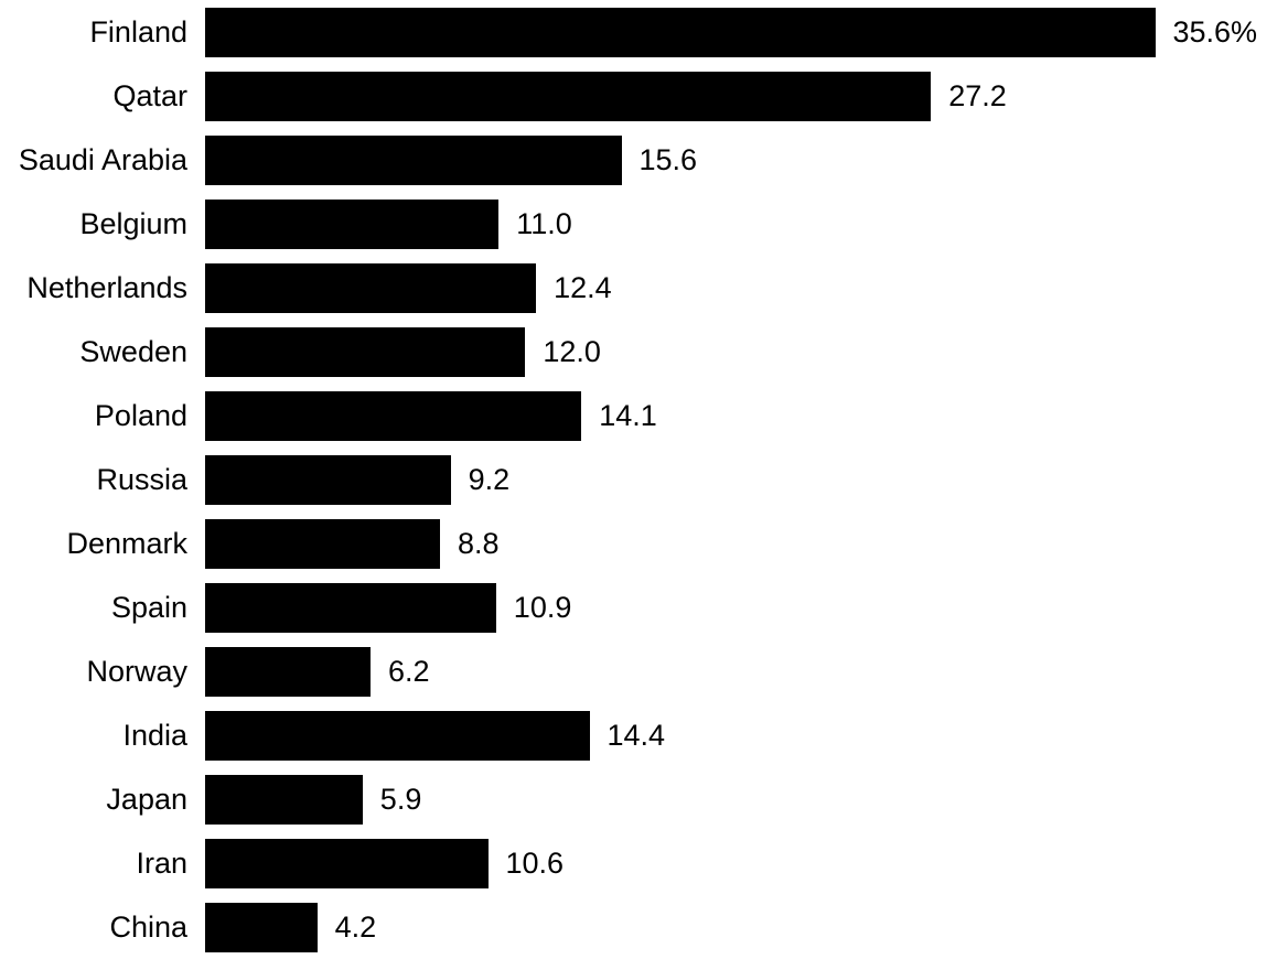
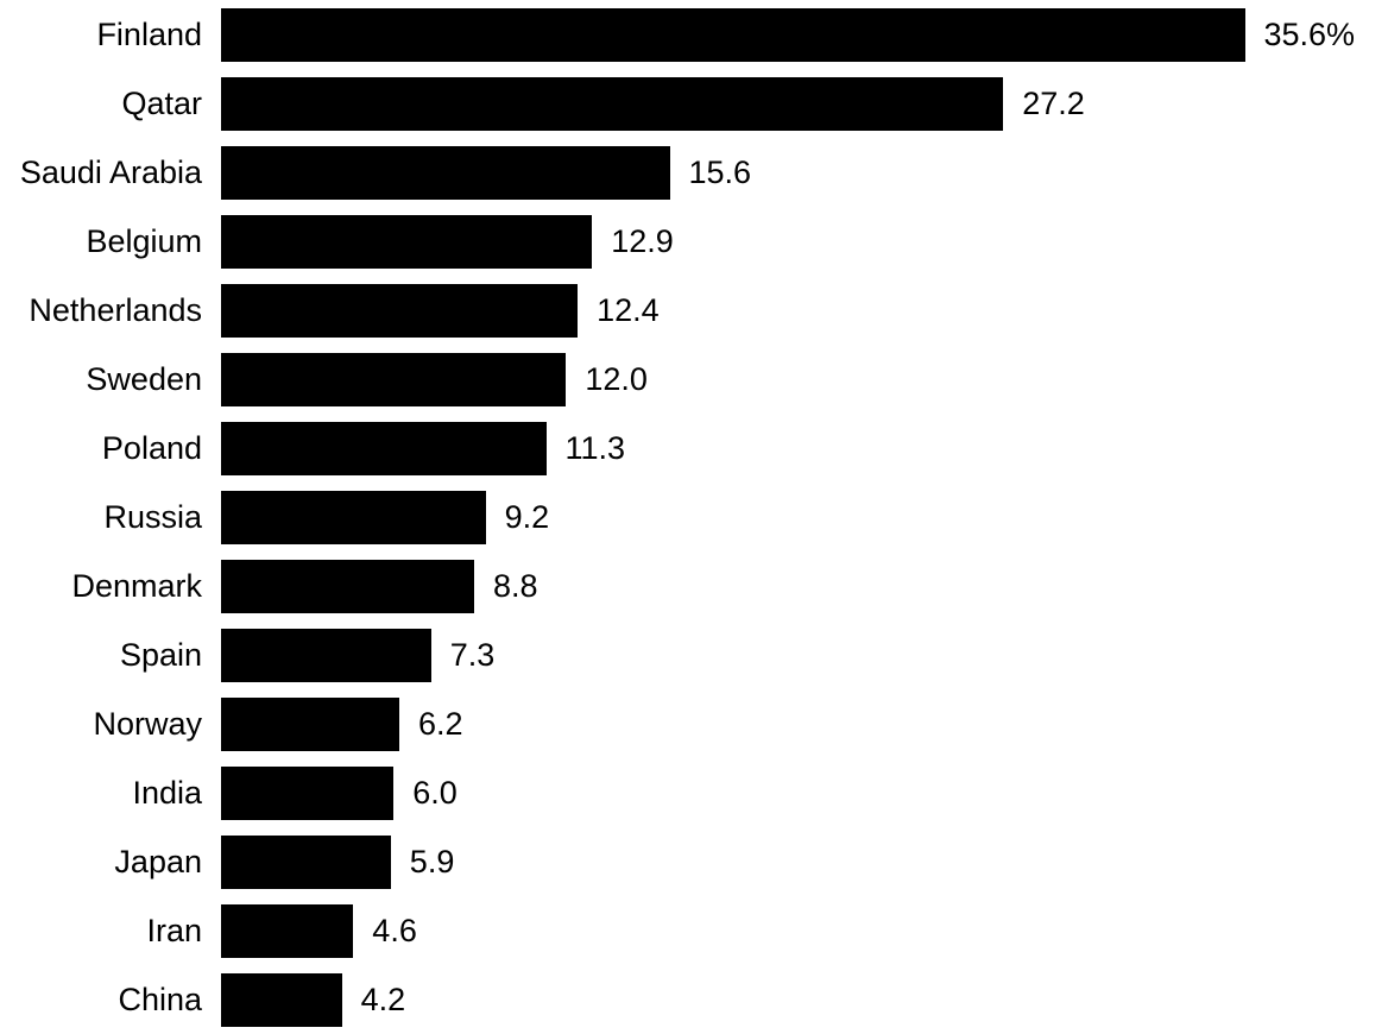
Belgium: 11.0 -> 12.9
Poland: 14.1 -> 11.3
Spain: 10.9 -> 7.3
India: 14.4 -> 6.0
Iran: 10.6 -> 4.6
